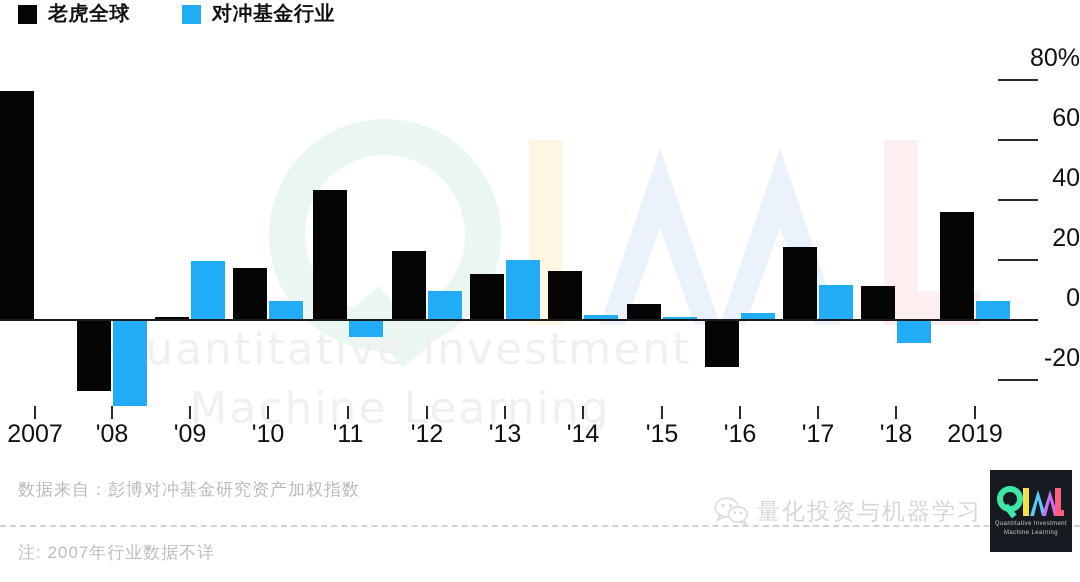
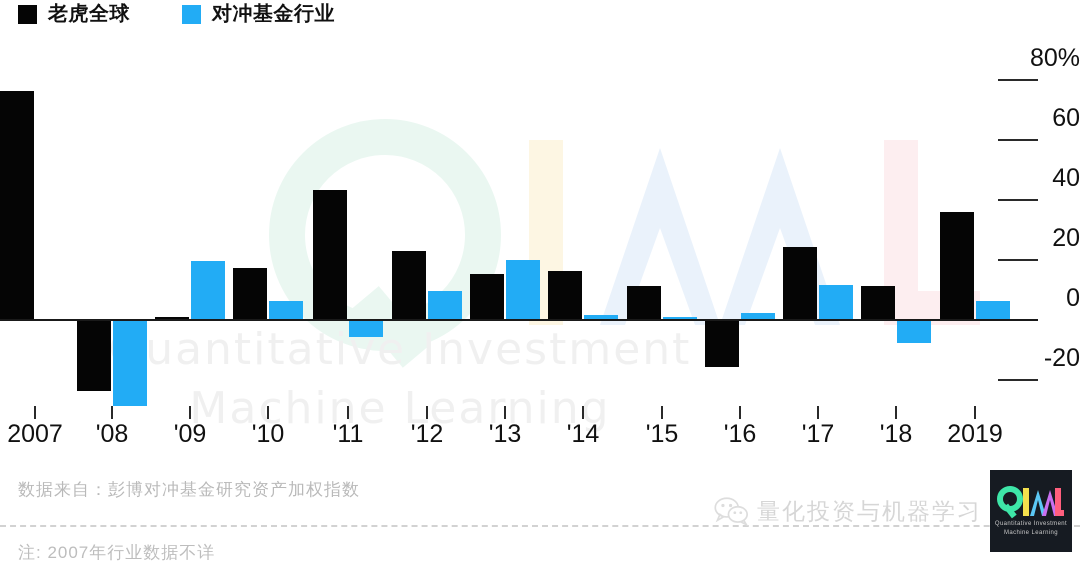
老虎全球/'15: 5% -> 11%
